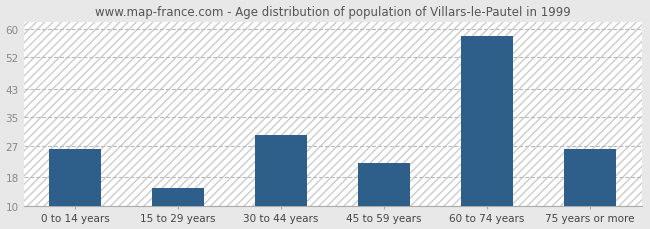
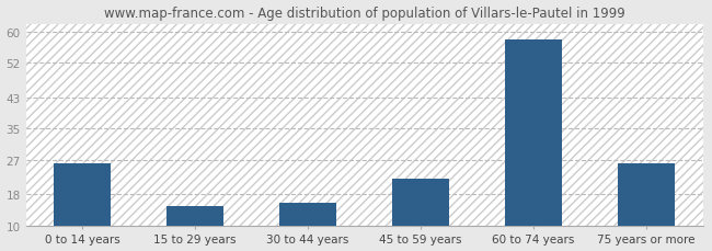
30 to 44 years: 30 -> 16
